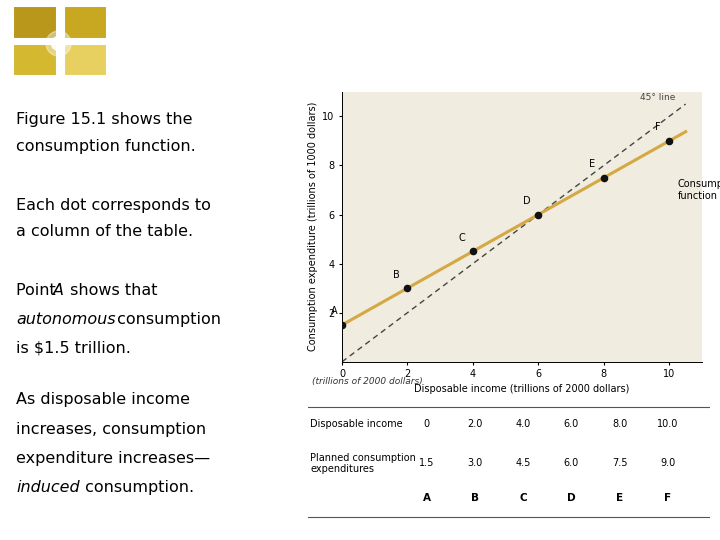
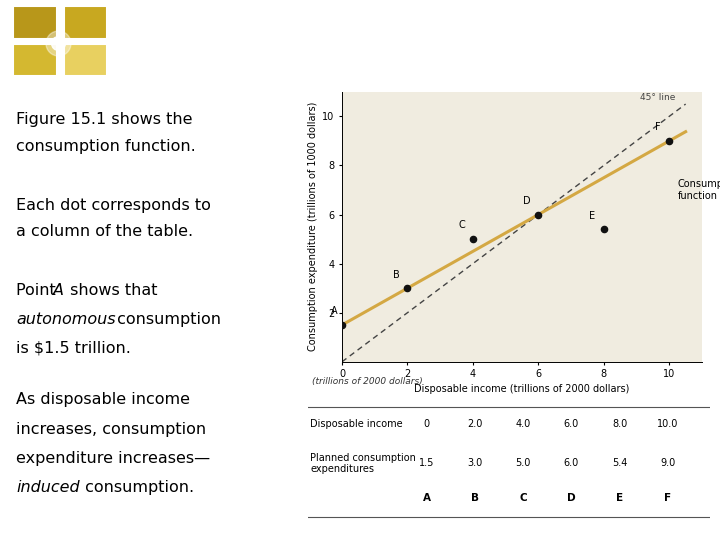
4: 4.5 -> 5.0
8: 7.5 -> 5.4
